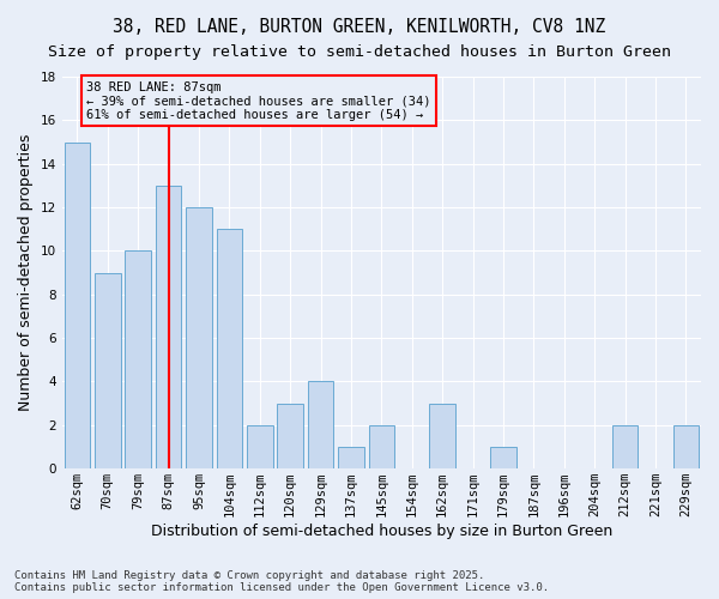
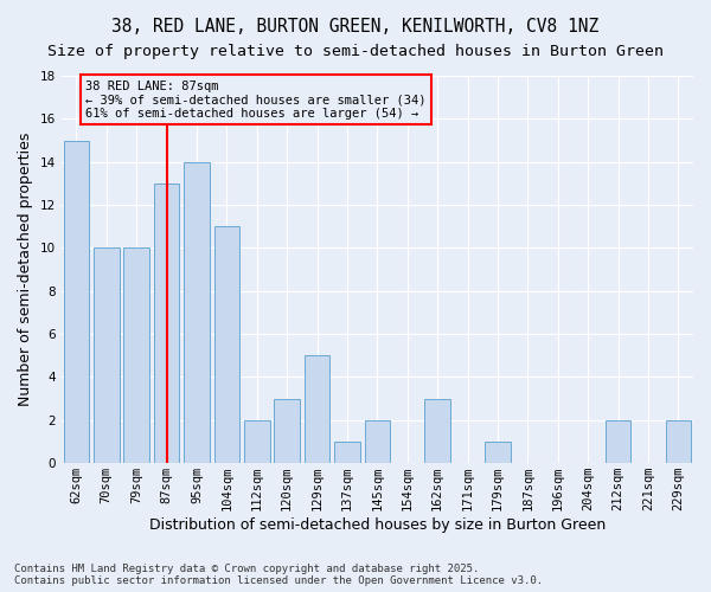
70sqm: 9 -> 10
95sqm: 12 -> 14
129sqm: 4 -> 5
